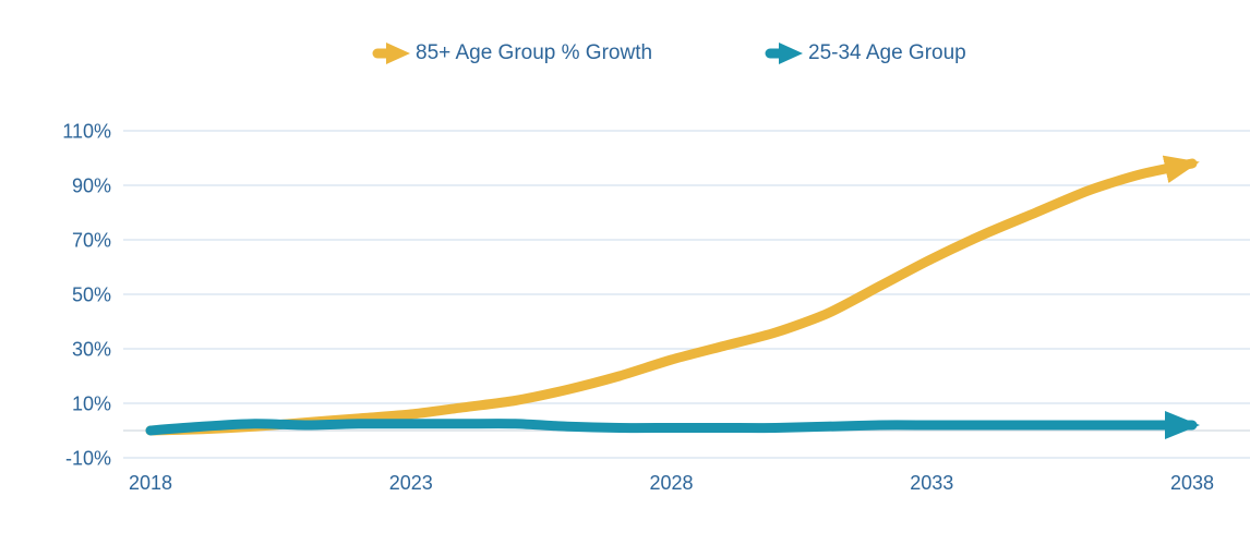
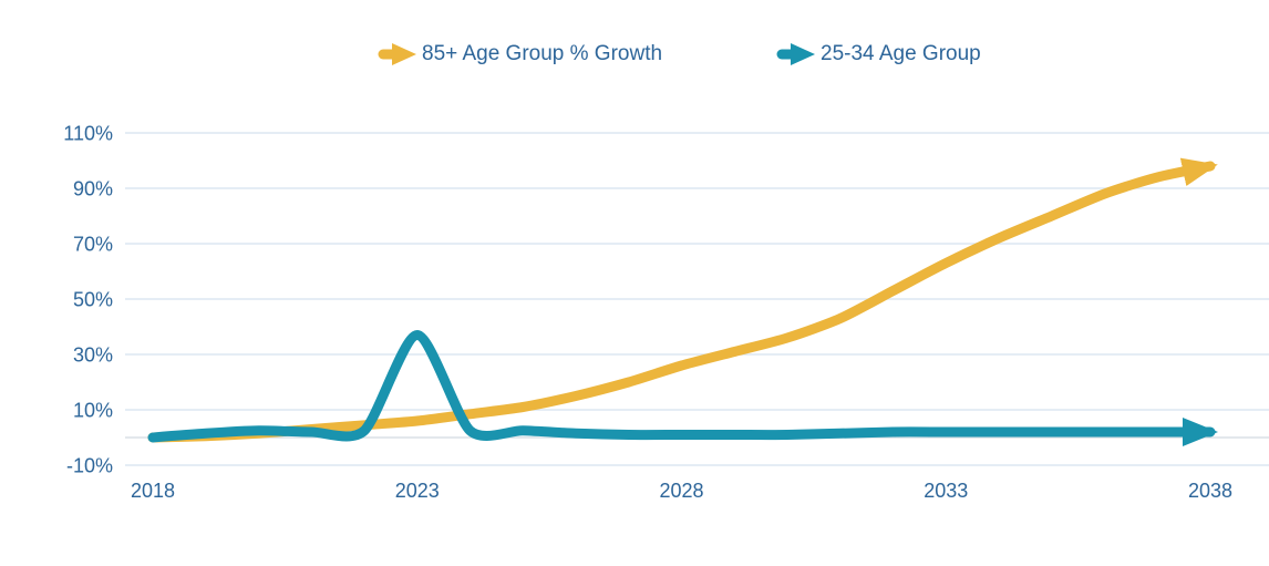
25-34 Age Group/2023: 2% -> 37%
